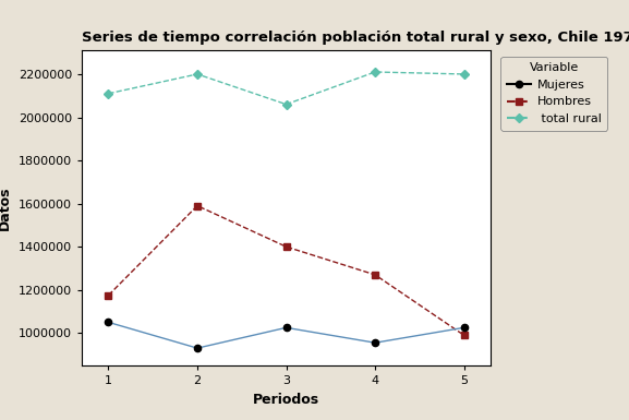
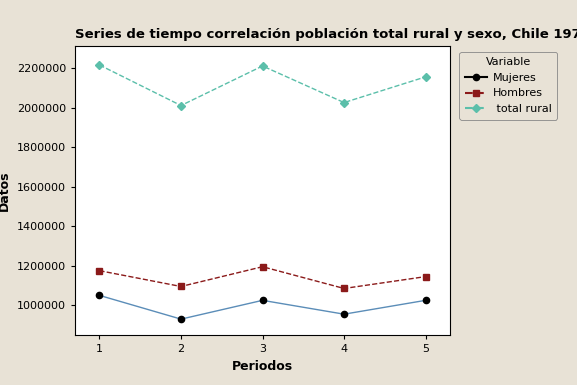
total rural/1: 2110000 -> 2220000
Hombres/2: 1590000 -> 1100000
total rural/2: 2200000 -> 2010000
Hombres/3: 1400000 -> 1200000
total rural/3: 2060000 -> 2210000
Hombres/4: 1270000 -> 1080000
total rural/4: 2210000 -> 2020000
Hombres/5: 990000 -> 1140000
total rural/5: 2200000 -> 2160000
